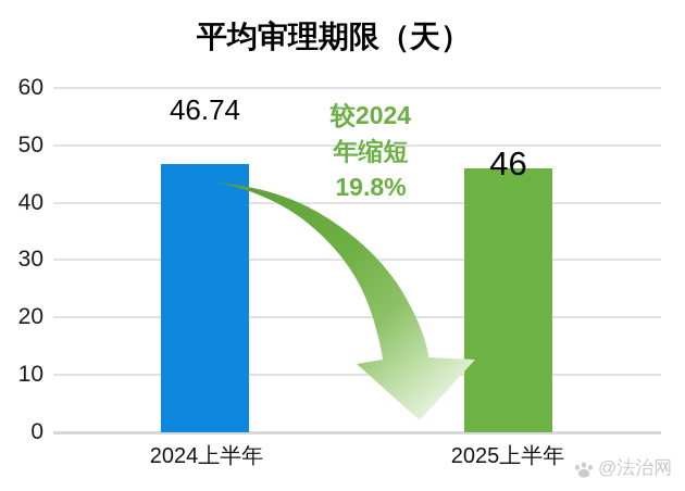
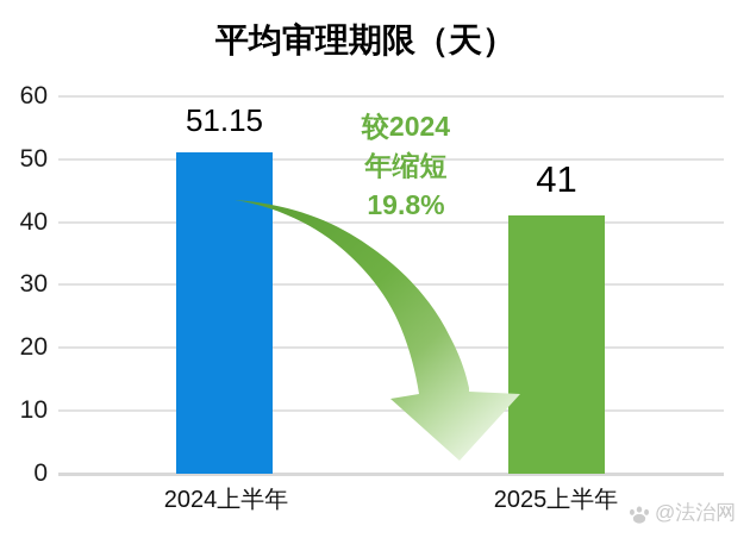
2024上半年: 46.74 -> 51.15
2025上半年: 46 -> 41
